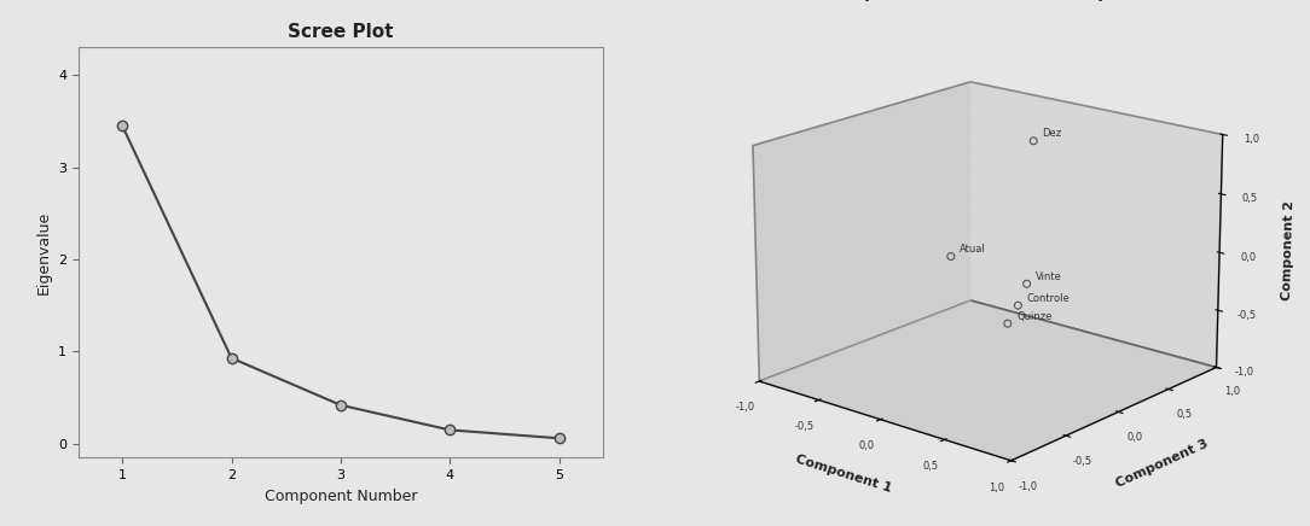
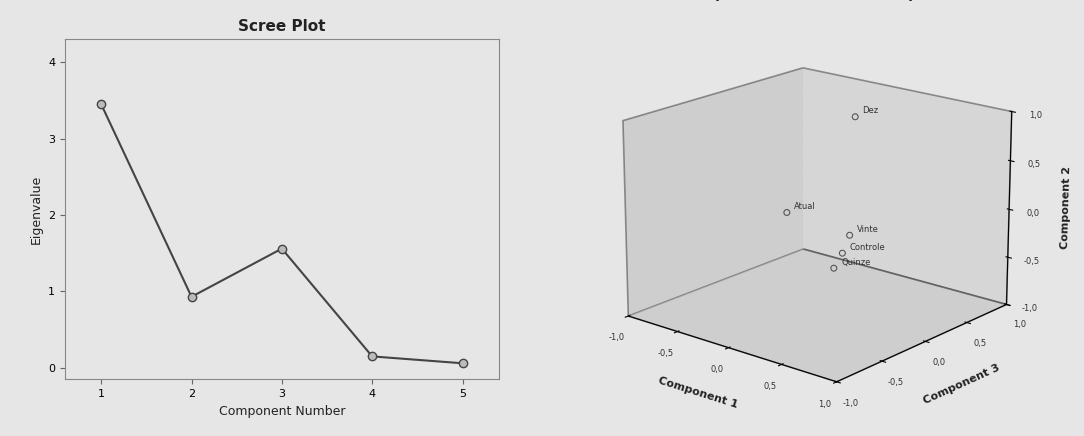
3: 0.42 -> 1.56
